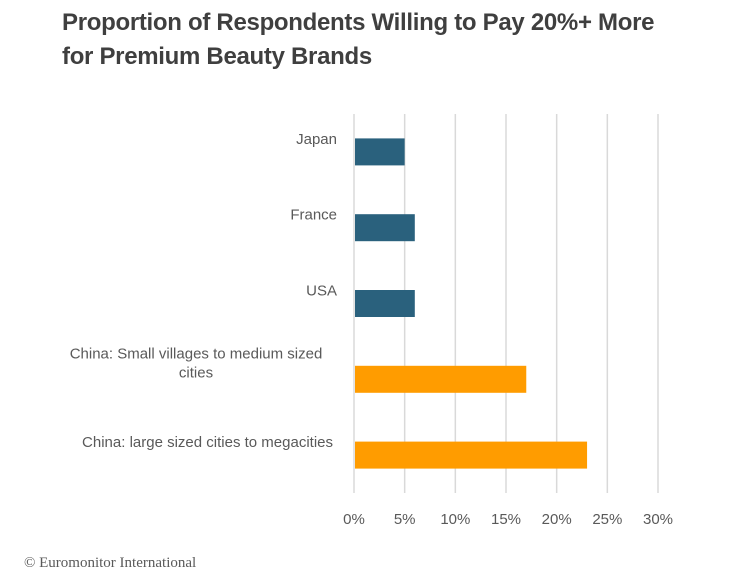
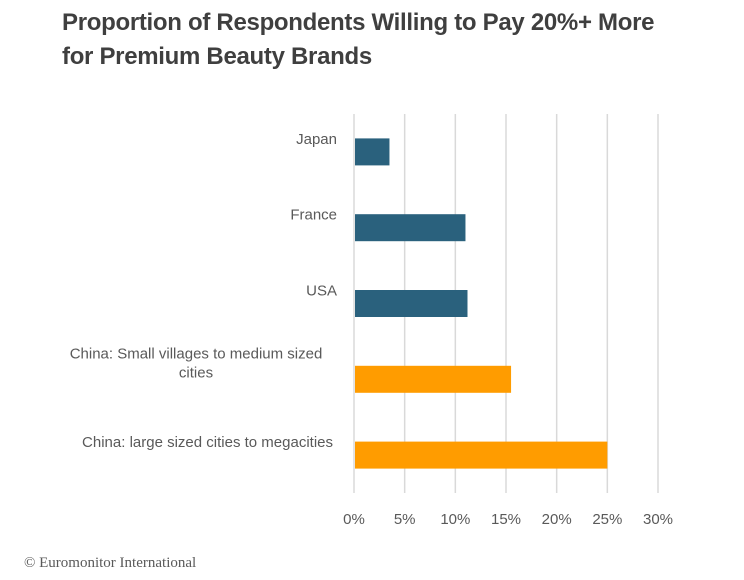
Japan: 5% -> 4%
France: 6% -> 11%
USA: 6% -> 11%
China: Small villages to medium sized cities: 17% -> 16%
China: large sized cities to megacities: 23% -> 25%
